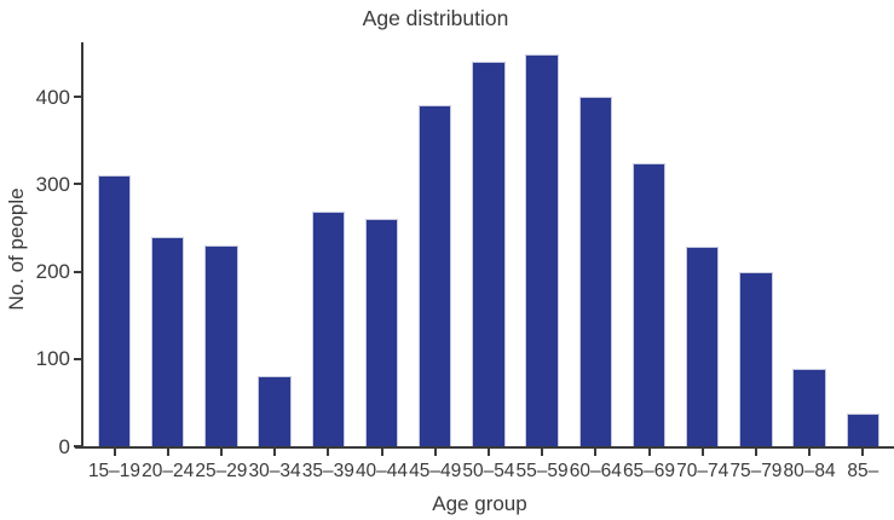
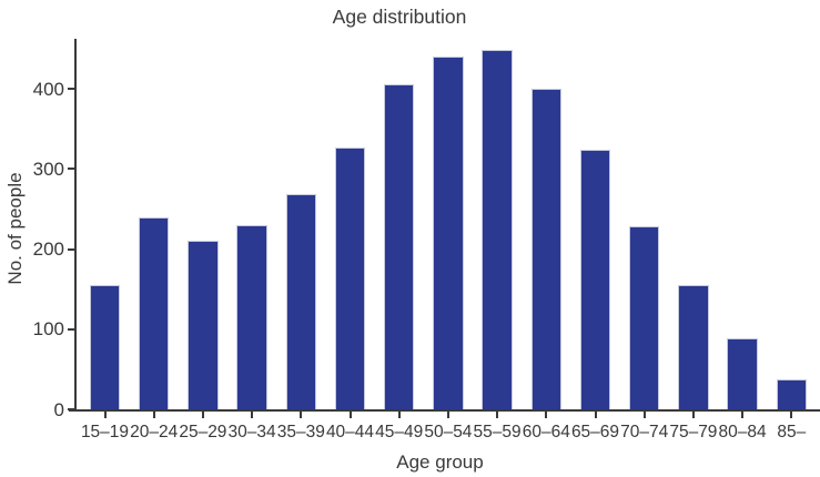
15–19: 310 -> 160
25–29: 230 -> 210
30–34: 80 -> 230
40–44: 260 -> 330
45–49: 390 -> 400
75–79: 200 -> 160
